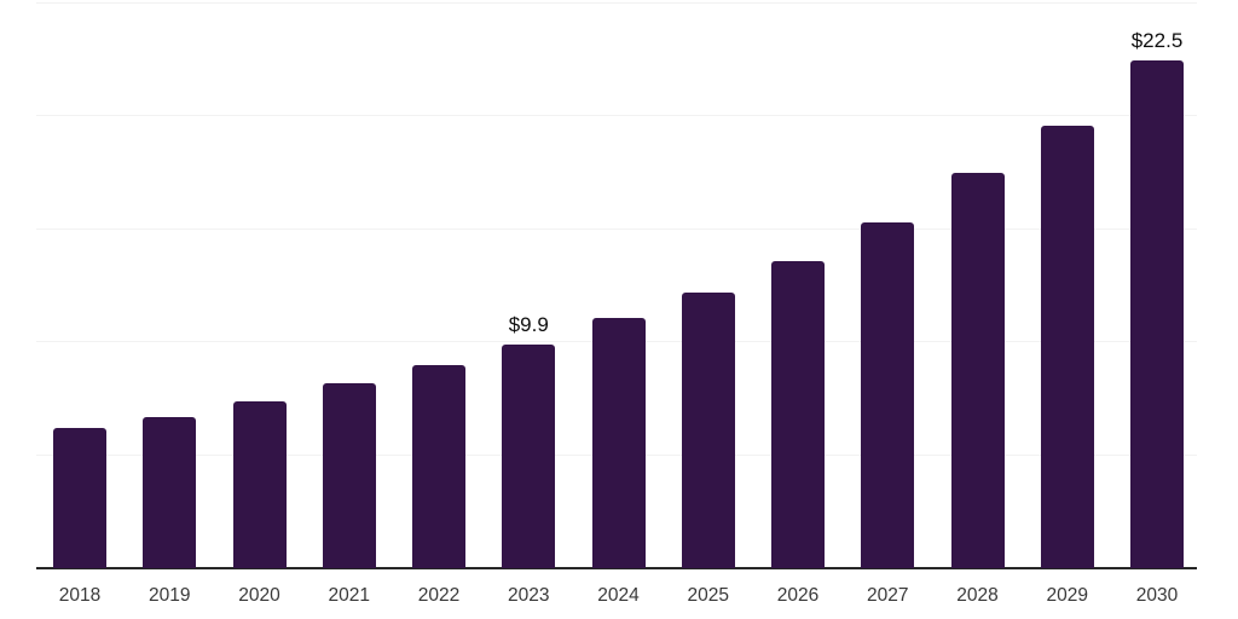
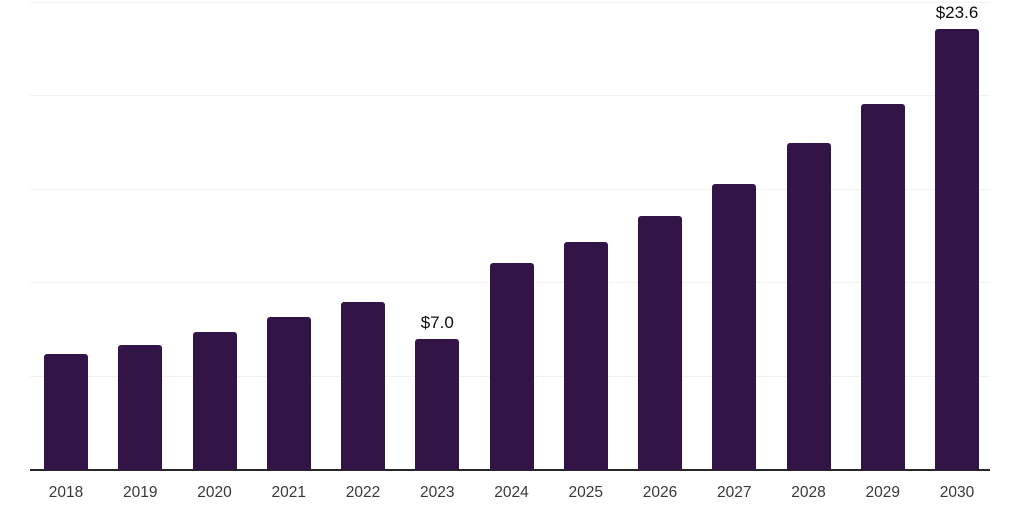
2023: $9.9 -> $7.0
2030: $22.5 -> $23.6
